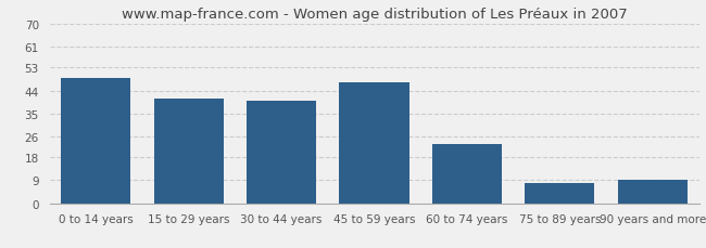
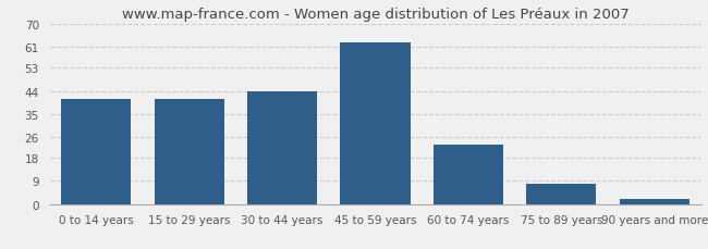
0 to 14 years: 49 -> 41
30 to 44 years: 40 -> 44
45 to 59 years: 47 -> 63
90 years and more: 9 -> 2
